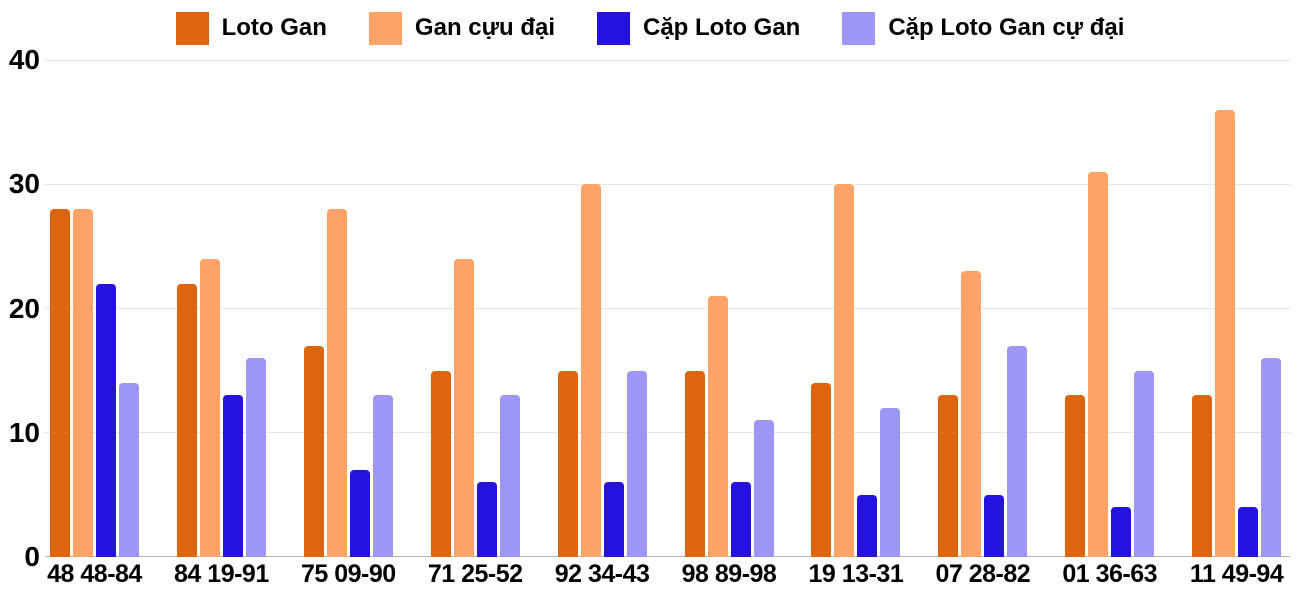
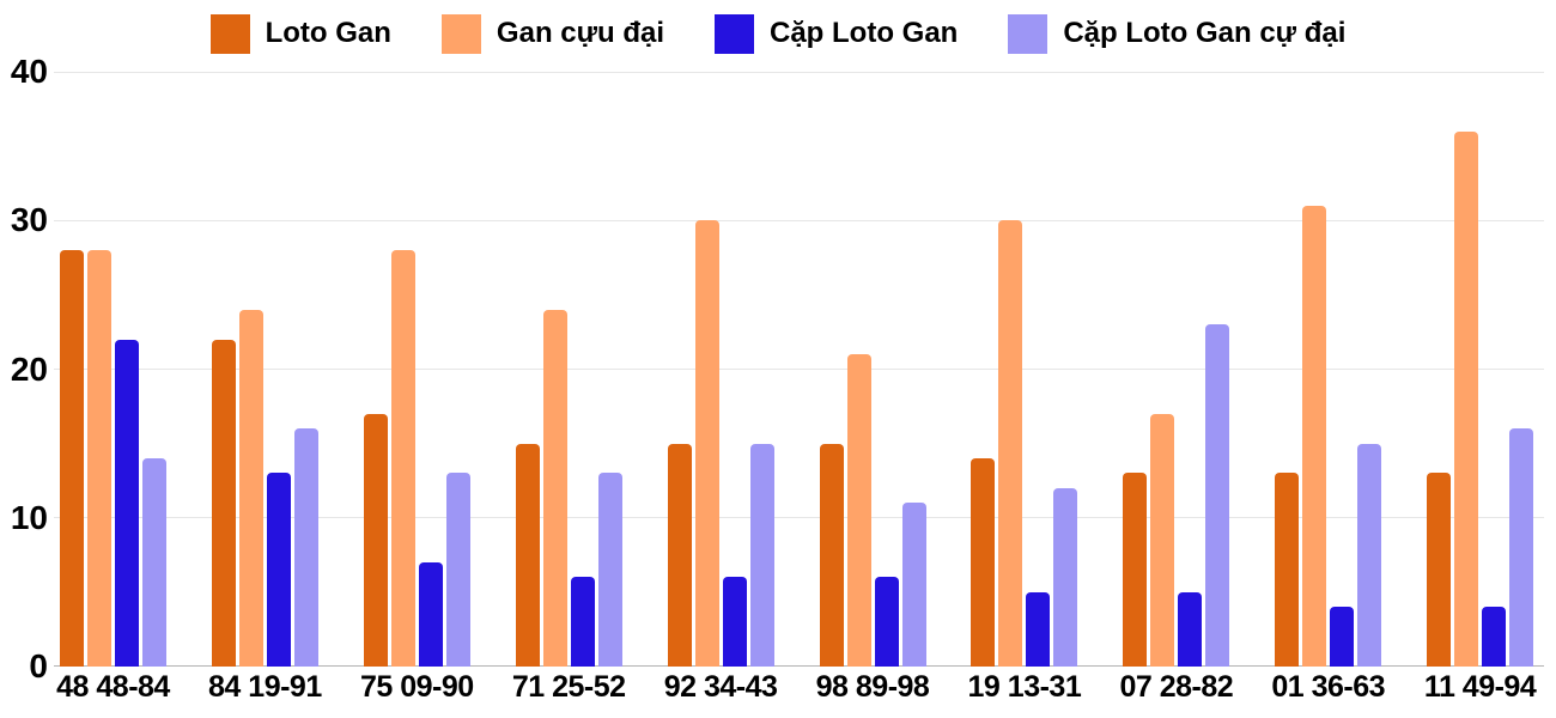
Gan cựu đại/07 28-82: 23 -> 17
Cặp Loto Gan cự đại/07 28-82: 17 -> 23
